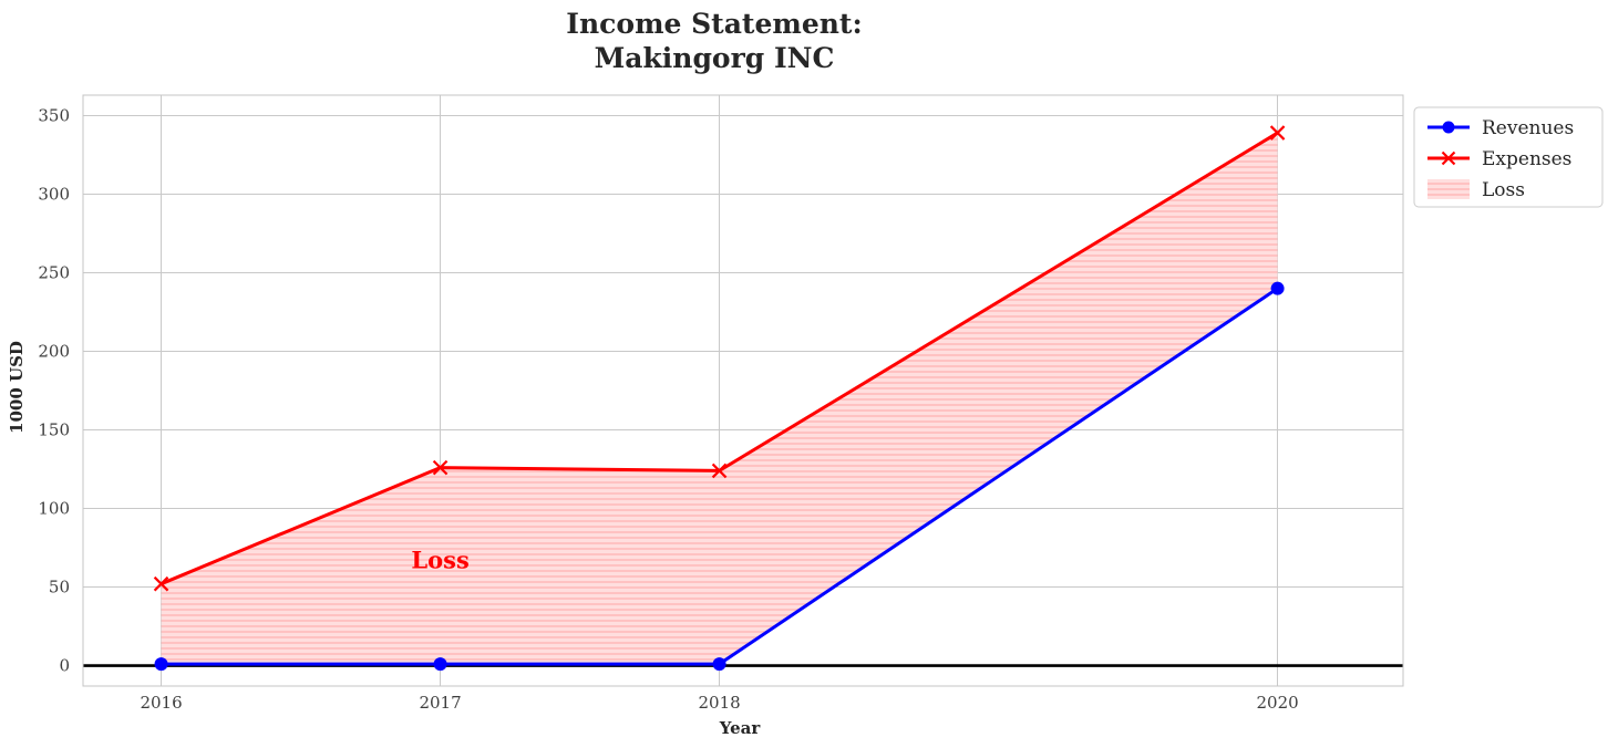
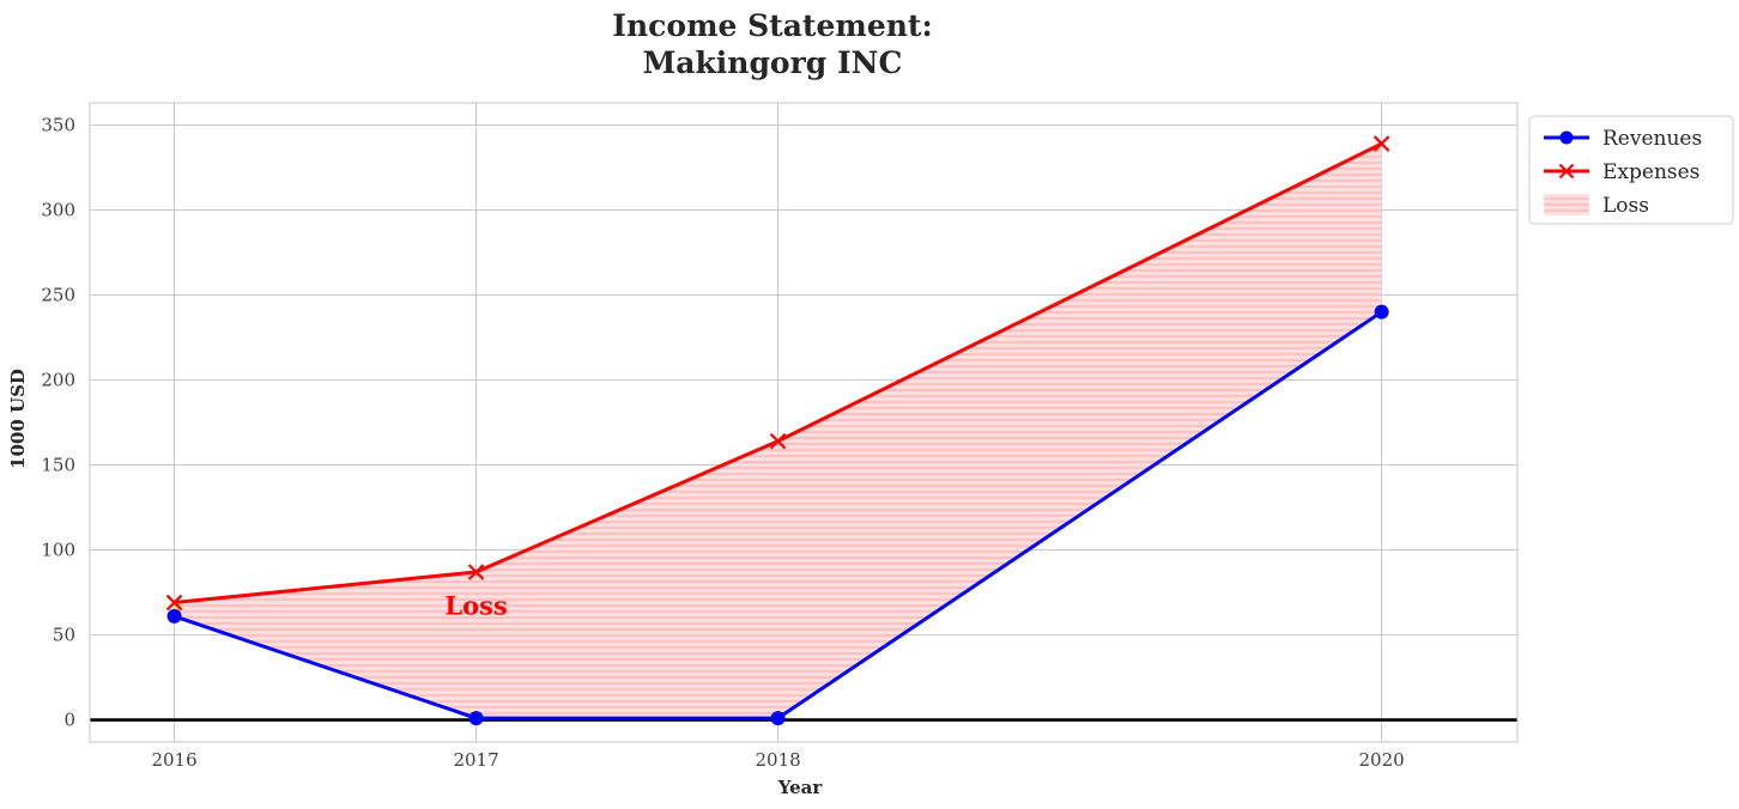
Revenues/2016: 1 -> 61
Expenses/2016: 52 -> 69
Expenses/2017: 126 -> 87
Expenses/2018: 124 -> 164
